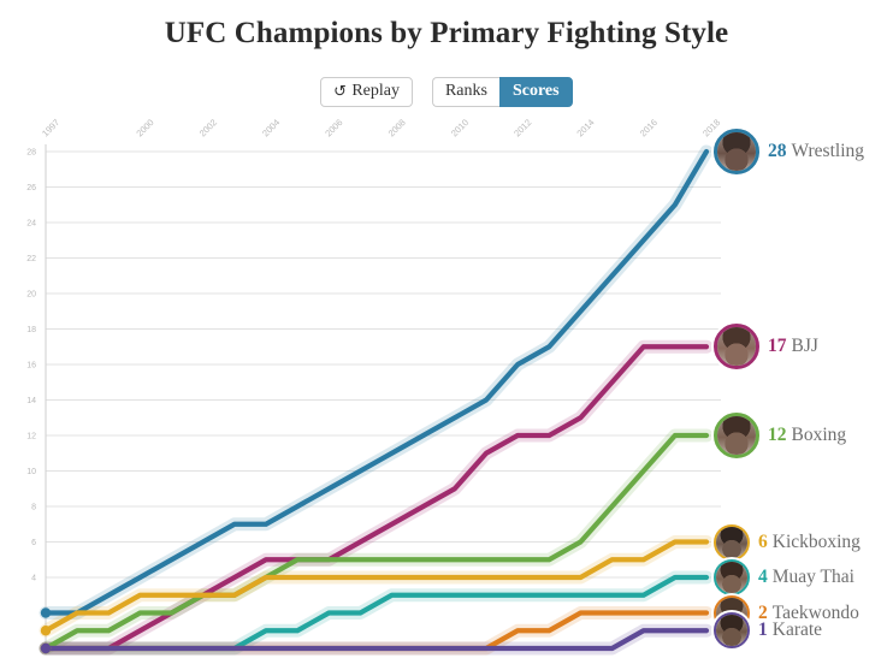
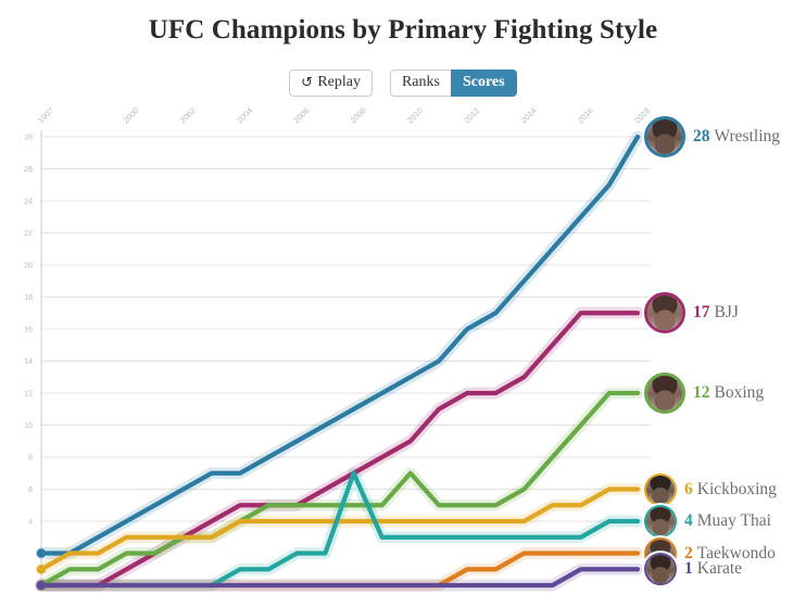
Muay Thai/2008: 3 -> 7
Boxing/2010: 5 -> 7
